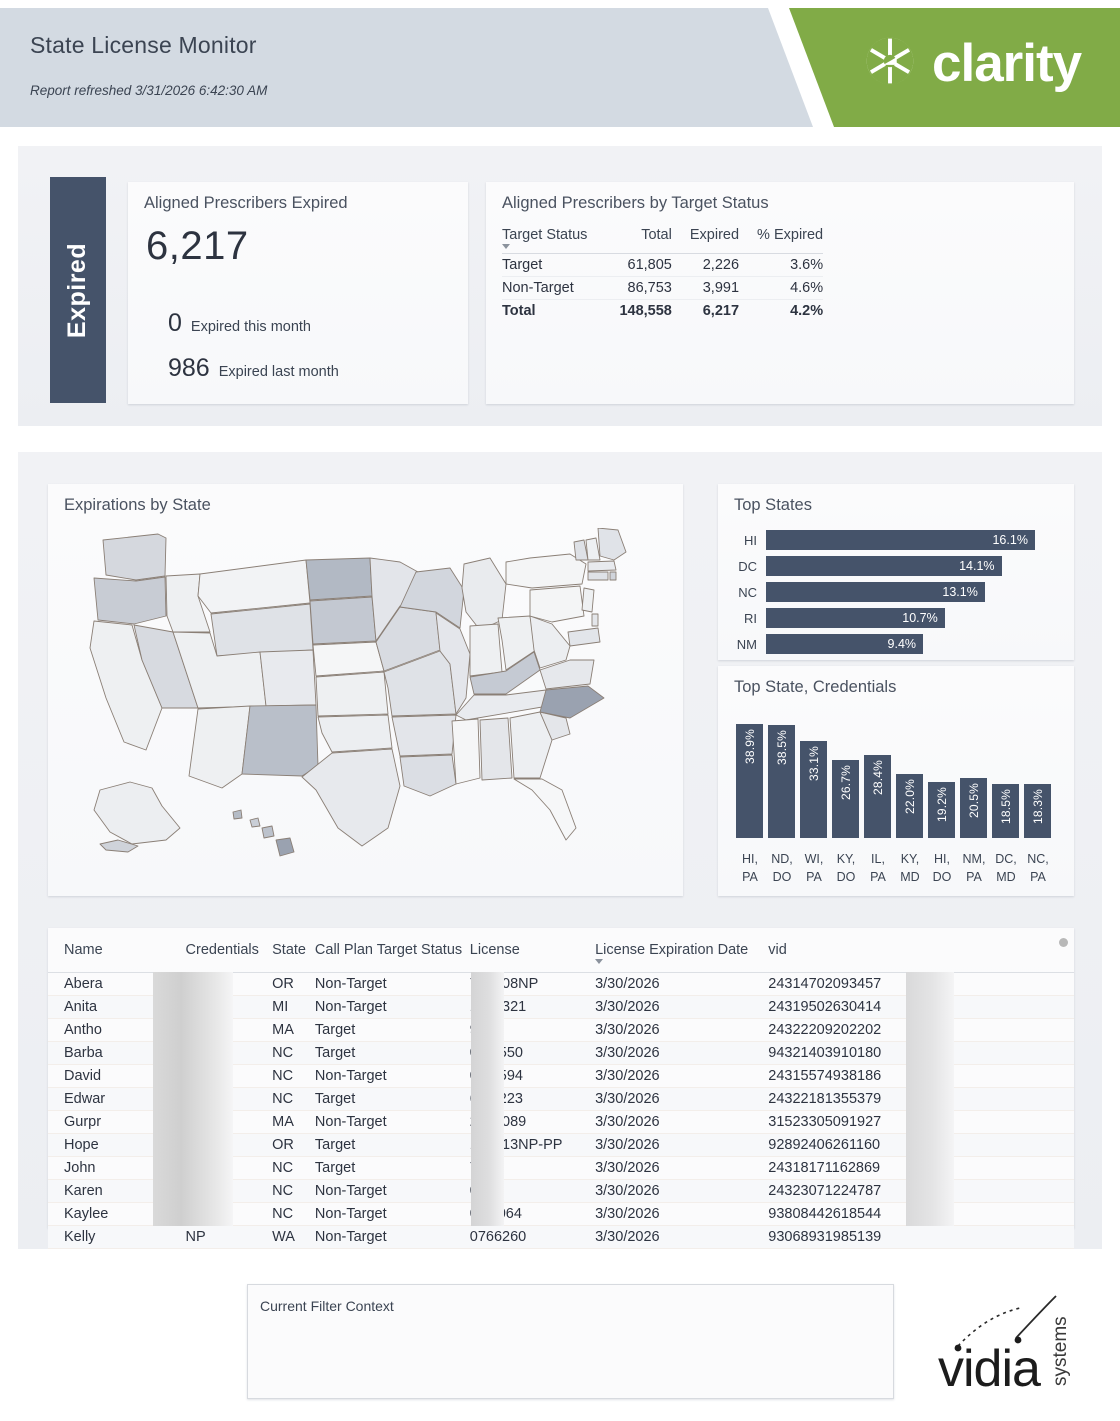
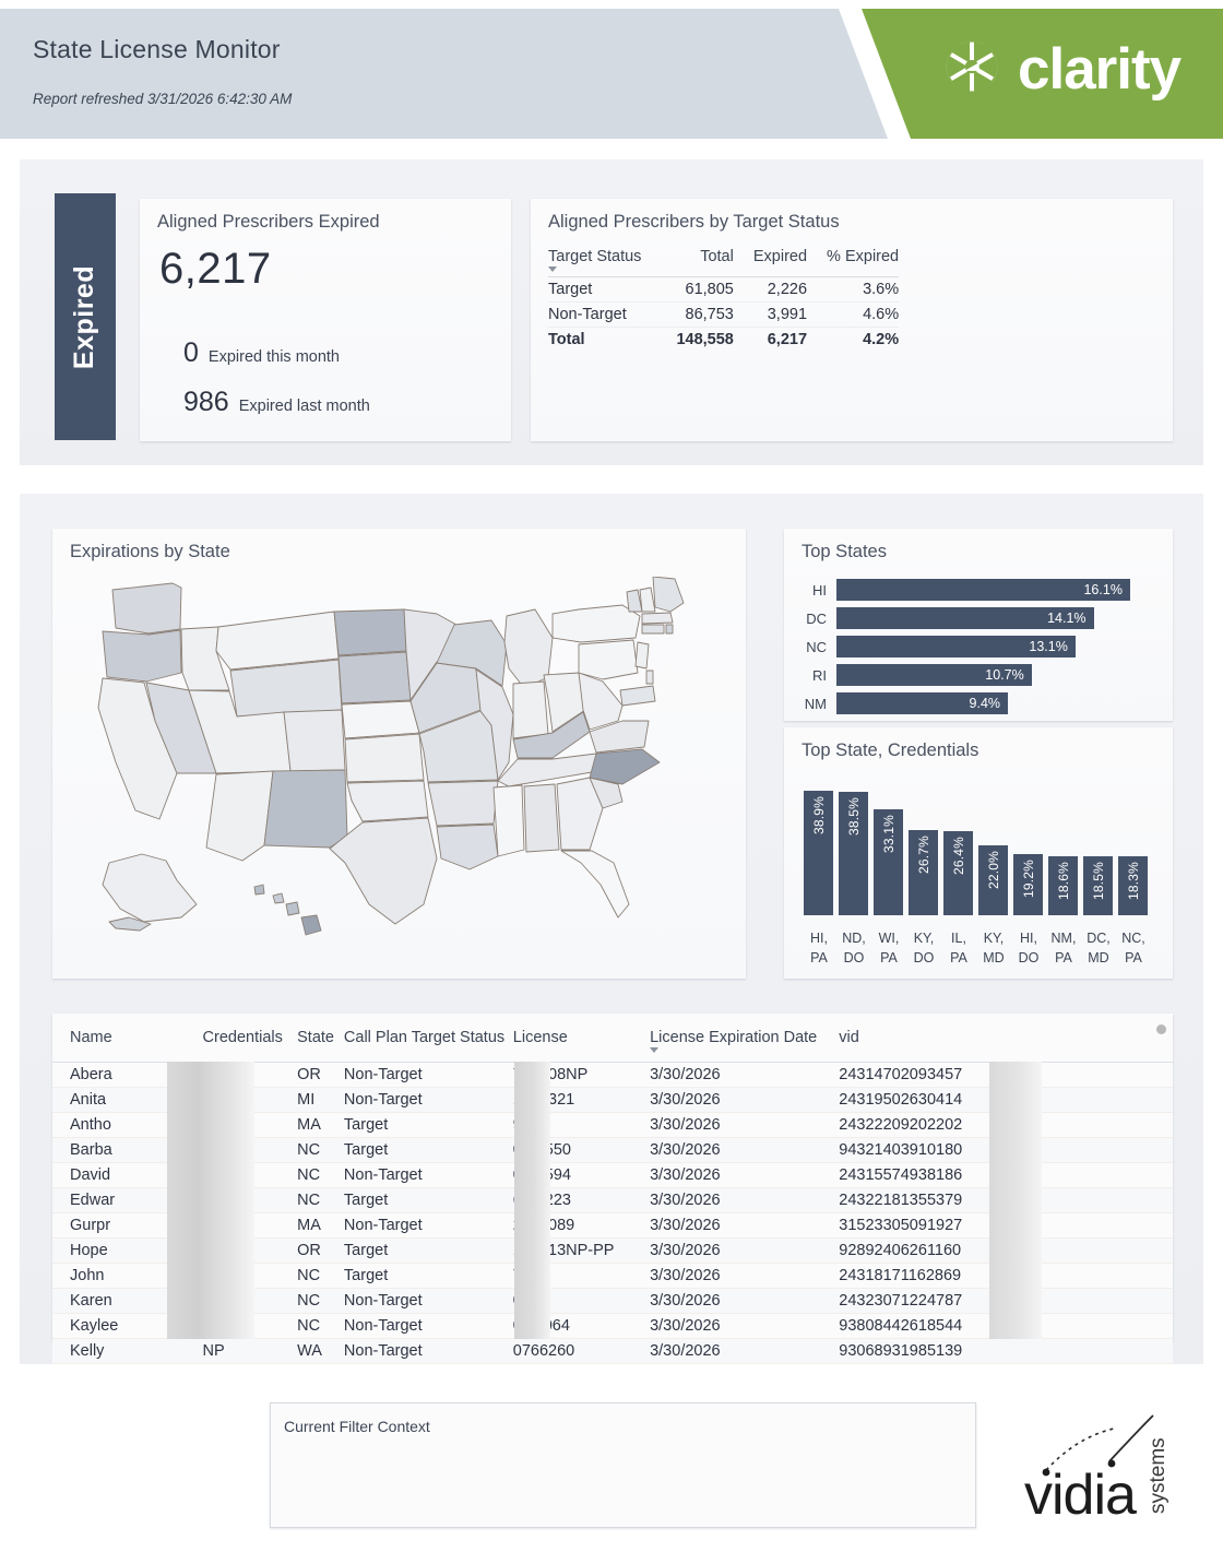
Top State, Credentials/IL, PA: 28.4% -> 26.4%
Top State, Credentials/NM, PA: 20.5% -> 18.6%
